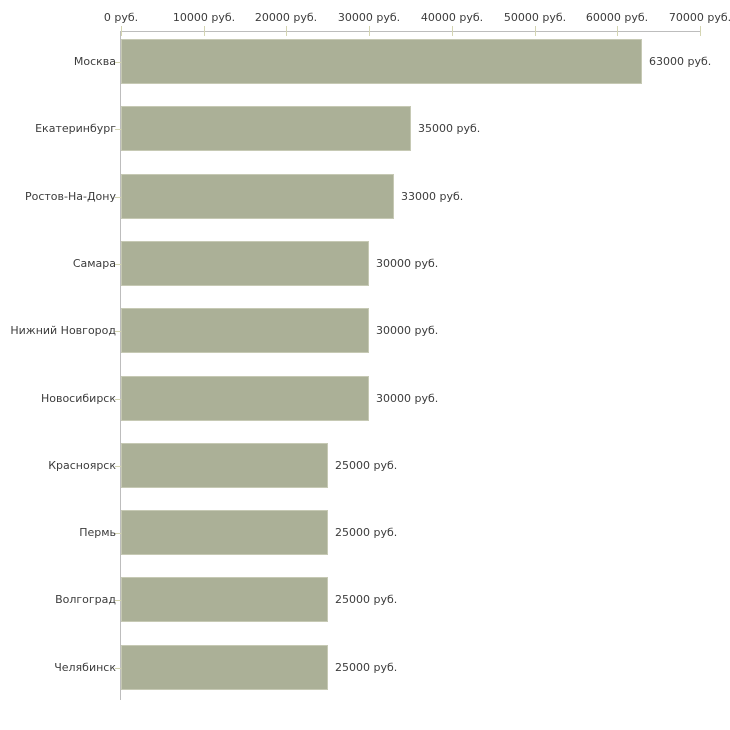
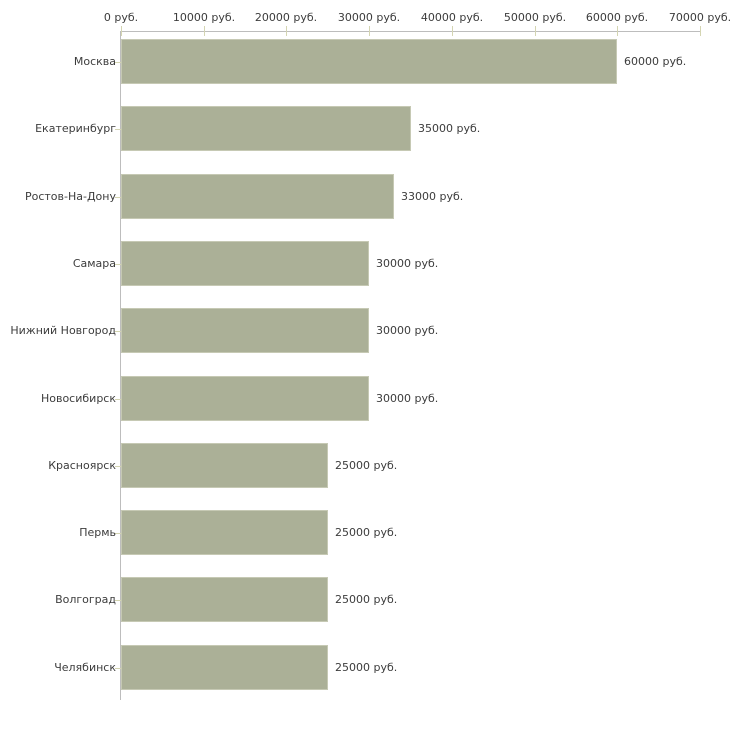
Москва: 63000 -> 60000
